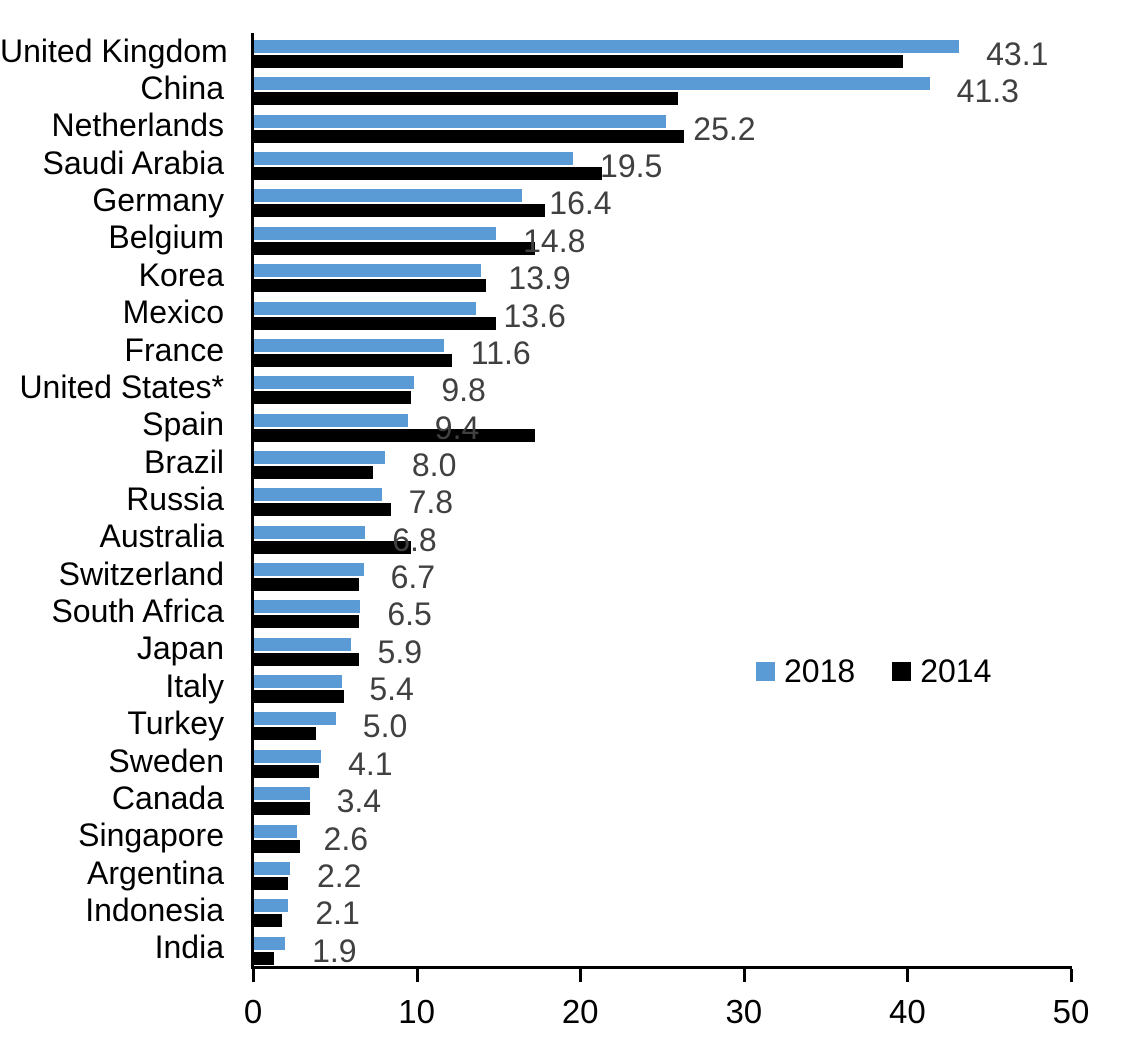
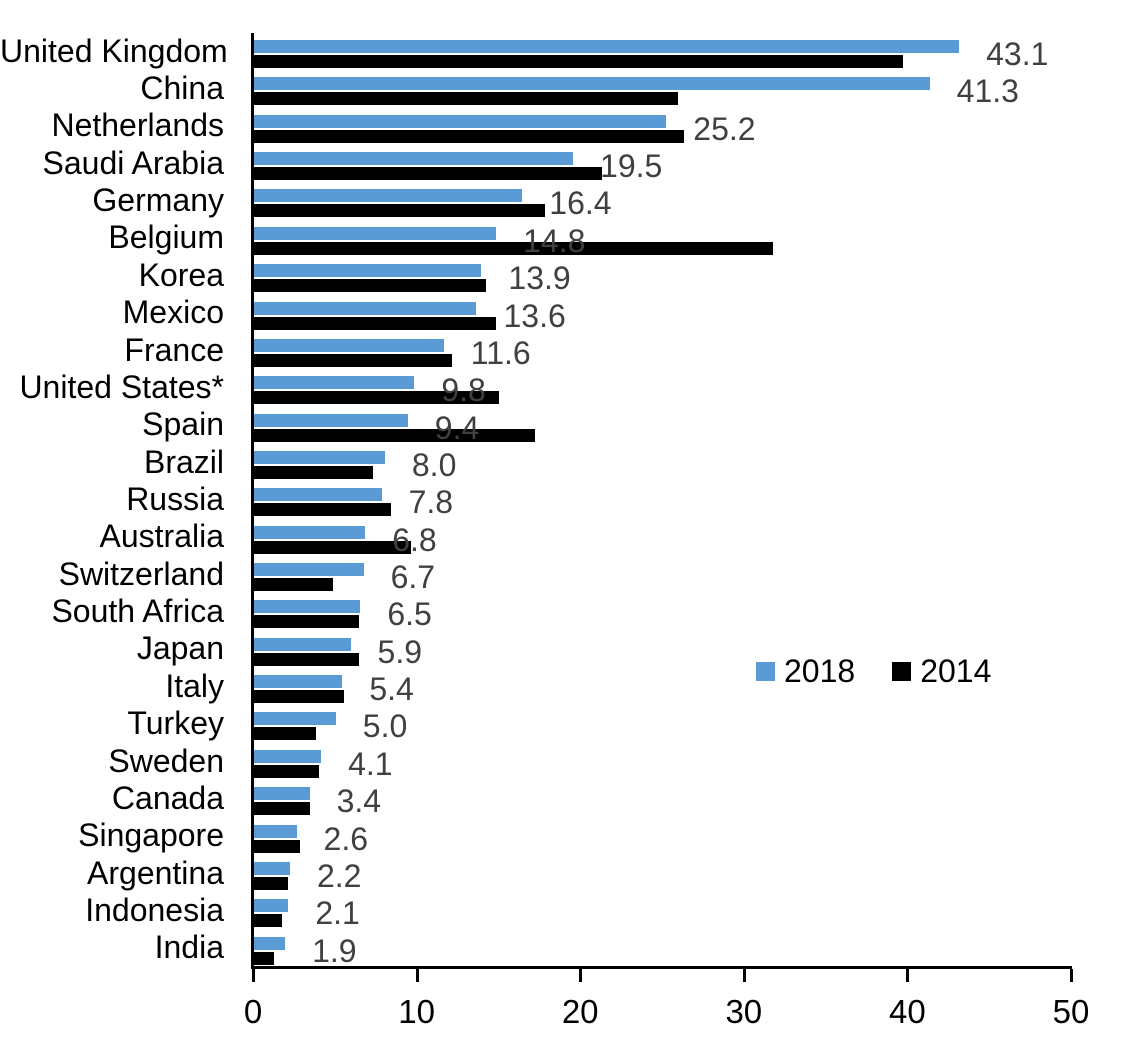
2014/Belgium: 17.2 -> 31.7
2014/United States*: 9.6 -> 15.0
2014/Switzerland: 6.4 -> 4.8
